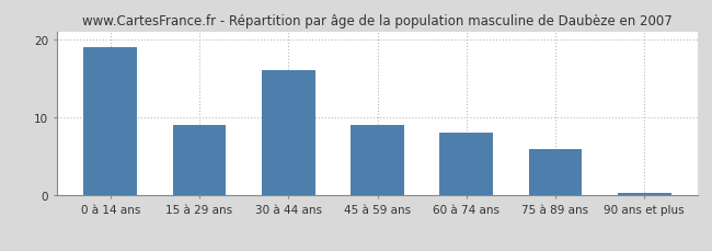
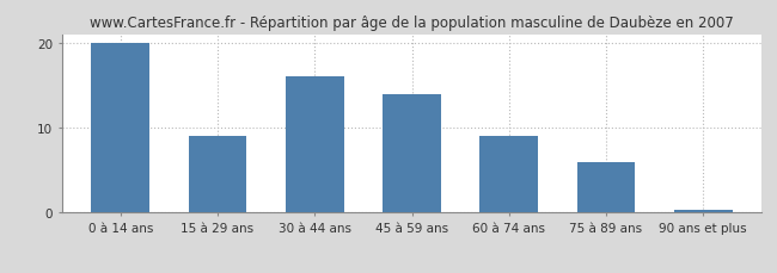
0 à 14 ans: 19.0 -> 20.0
45 à 59 ans: 9.0 -> 14.0
60 à 74 ans: 8.0 -> 9.0
